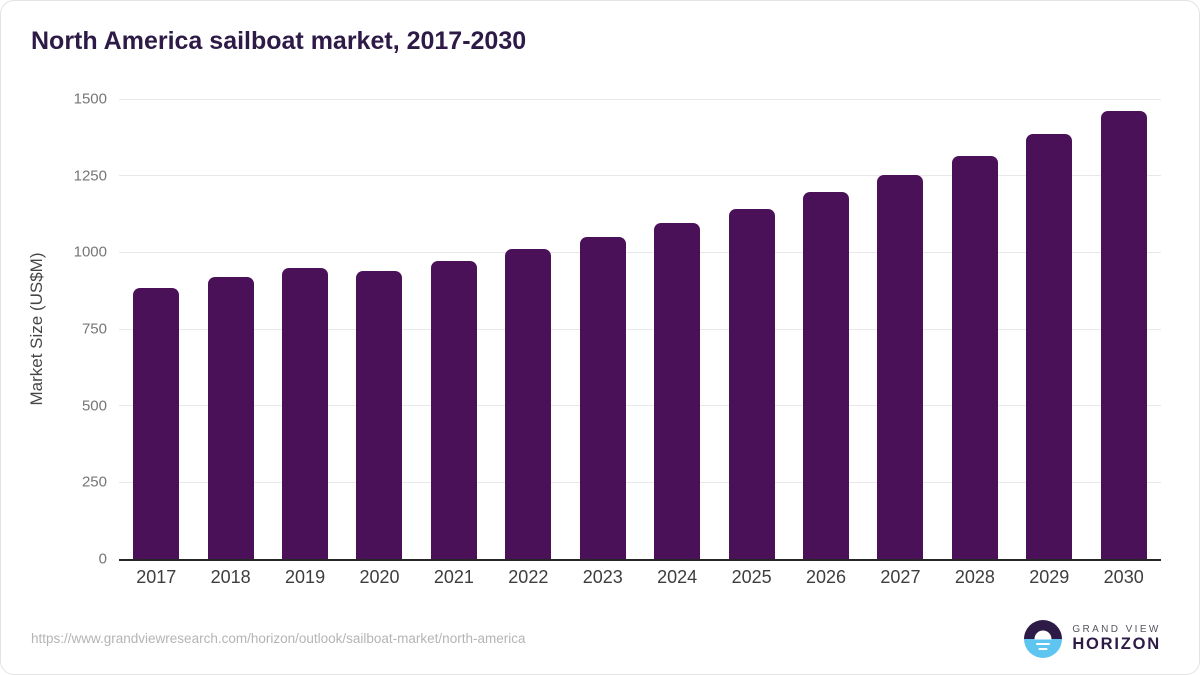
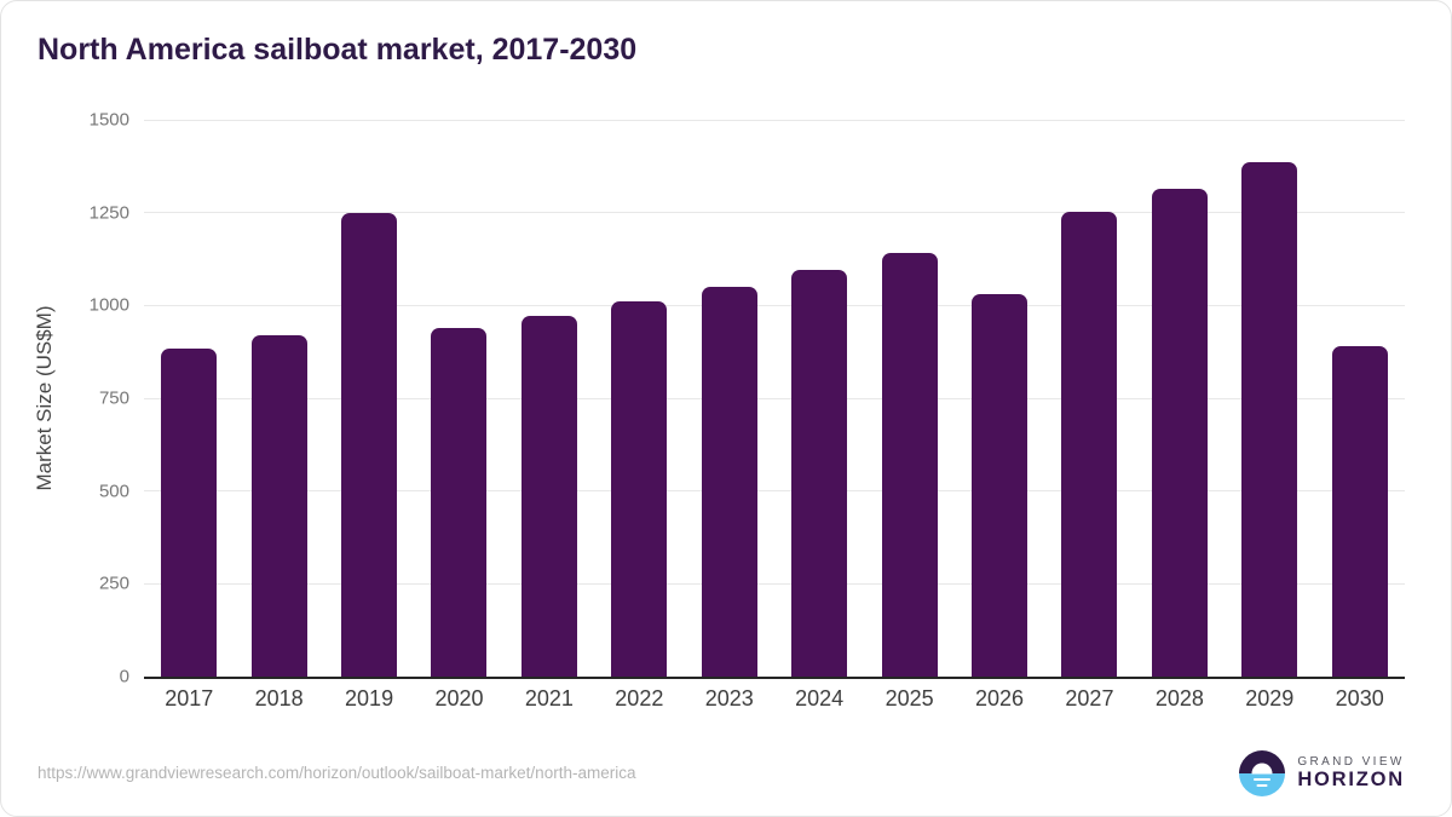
2019: 950 -> 1250
2026: 1200 -> 1030
2030: 1460 -> 890
